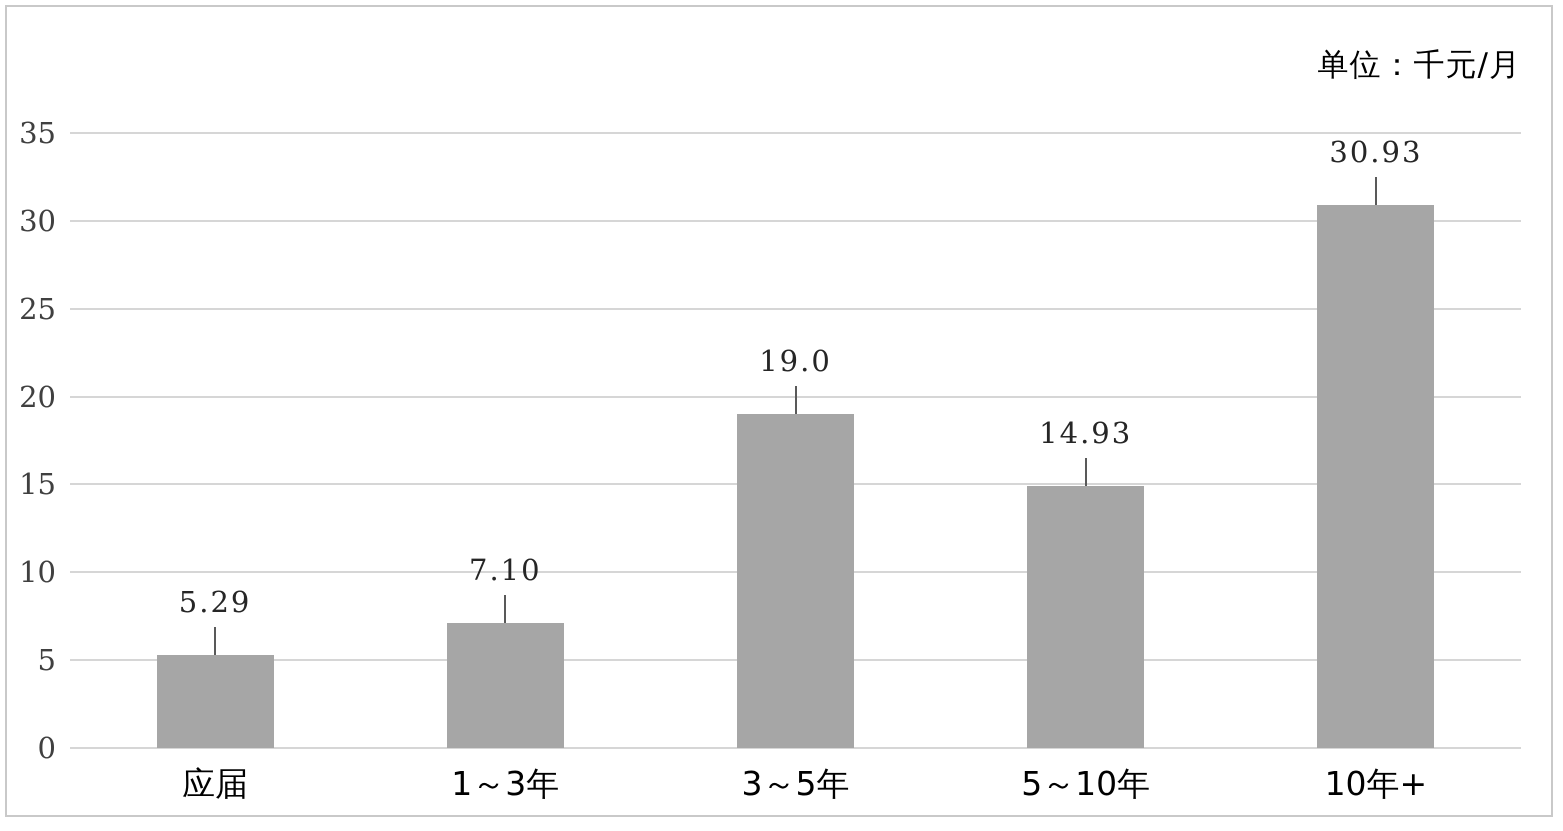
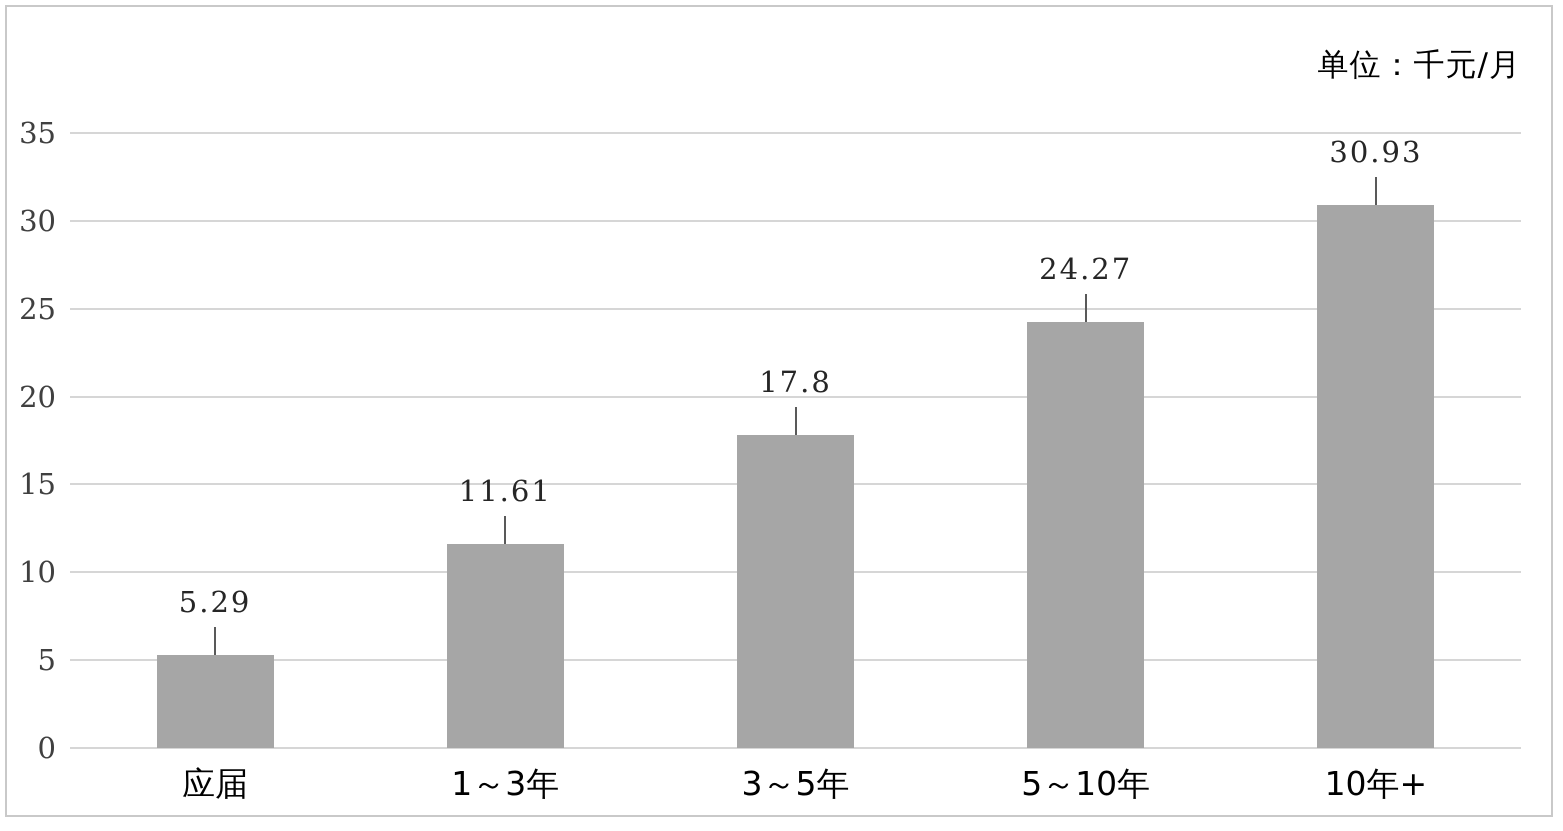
1～3年: 7.10 -> 11.61
3～5年: 19.0 -> 17.8
5～10年: 14.93 -> 24.27
